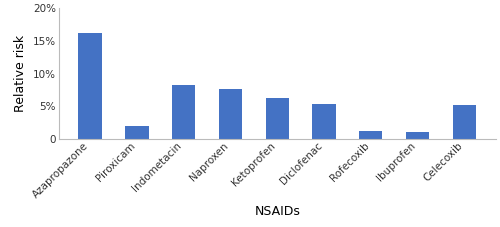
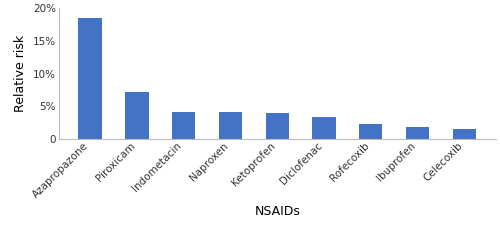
Azapropazone: 16.2% -> 18.5%
Piroxicam: 2.0% -> 7.2%
Indometacin: 8.2% -> 4.1%
Naproxen: 7.6% -> 4.1%
Ketoprofen: 6.2% -> 3.9%
Diclofenac: 5.4% -> 3.3%
Rofecoxib: 1.2% -> 2.3%
Ibuprofen: 1.0% -> 1.9%
Celecoxib: 5.2% -> 1.5%
